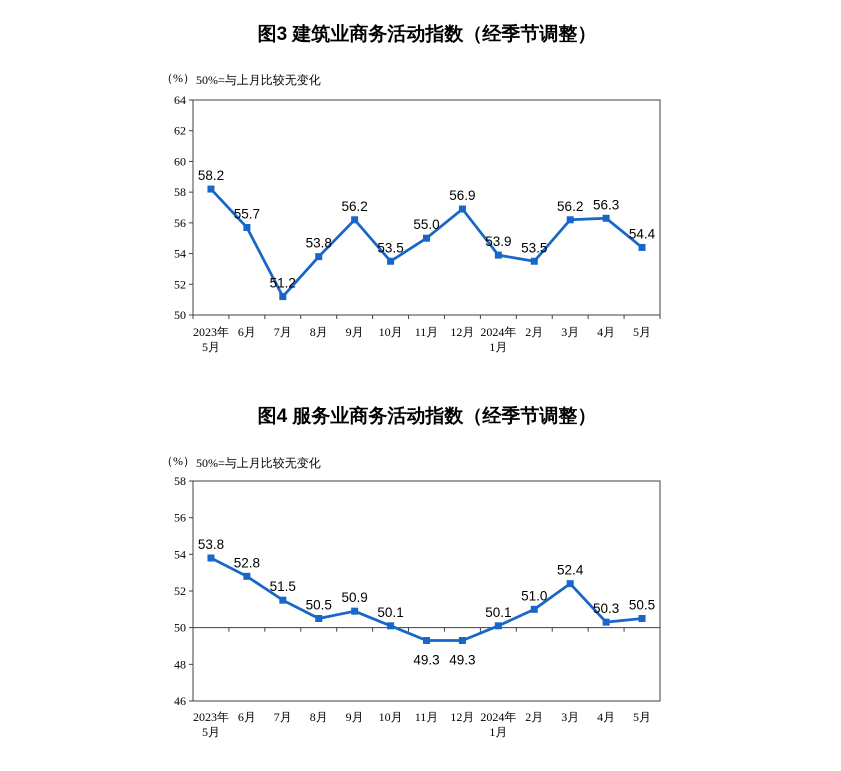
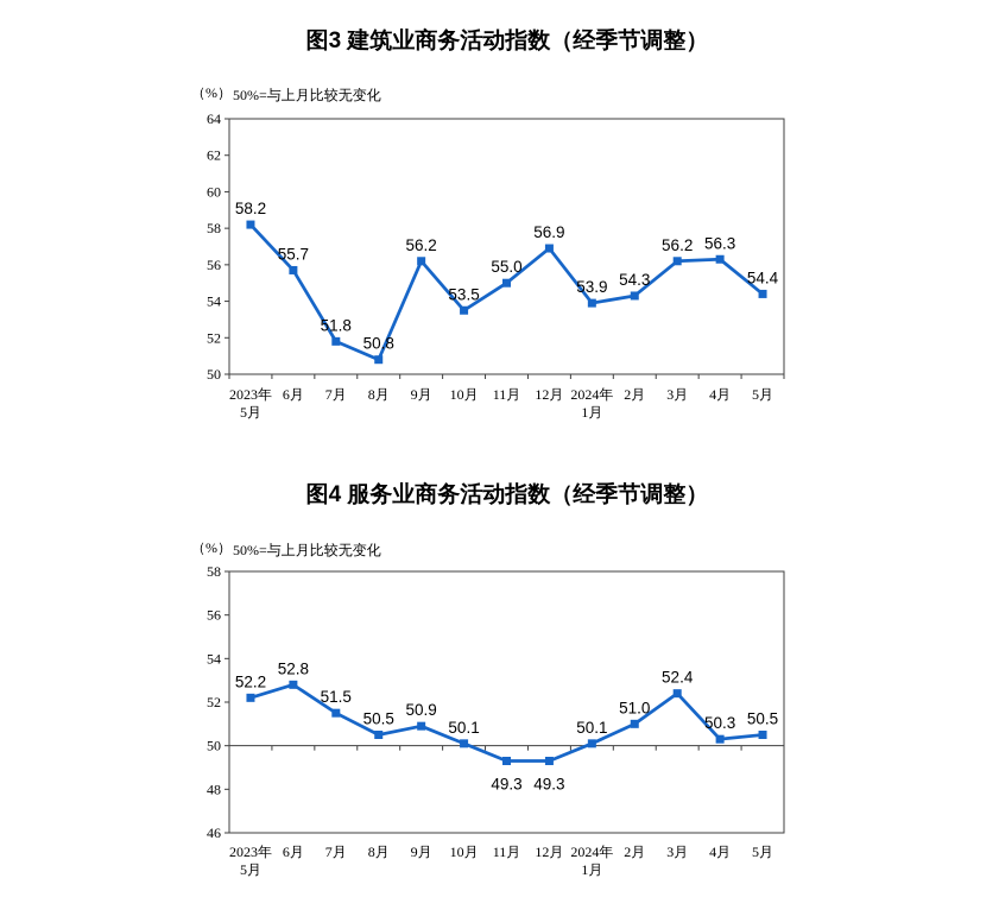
图3 建筑业商务活动指数（经季节调整）/7月: 51.2 -> 51.8
图3 建筑业商务活动指数（经季节调整）/8月: 53.8 -> 50.8
图3 建筑业商务活动指数（经季节调整）/2月: 53.5 -> 54.3
图4 服务业商务活动指数（经季节调整）/2023年 5月: 53.8 -> 52.2
